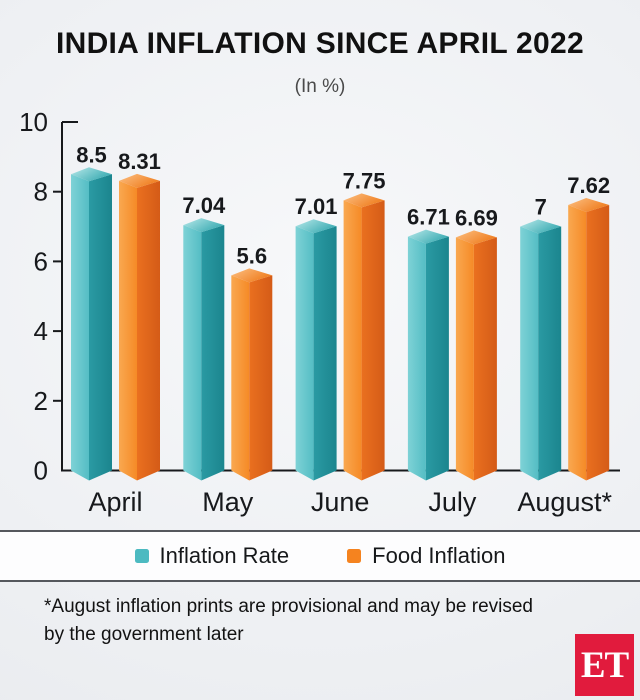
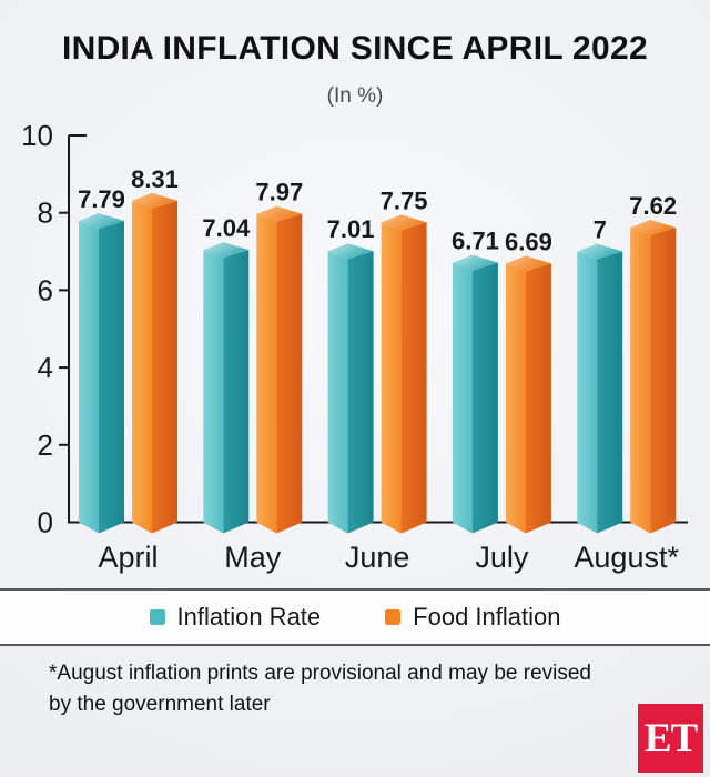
Inflation Rate/April: 8.5 -> 7.79
Food Inflation/May: 5.6 -> 7.97
